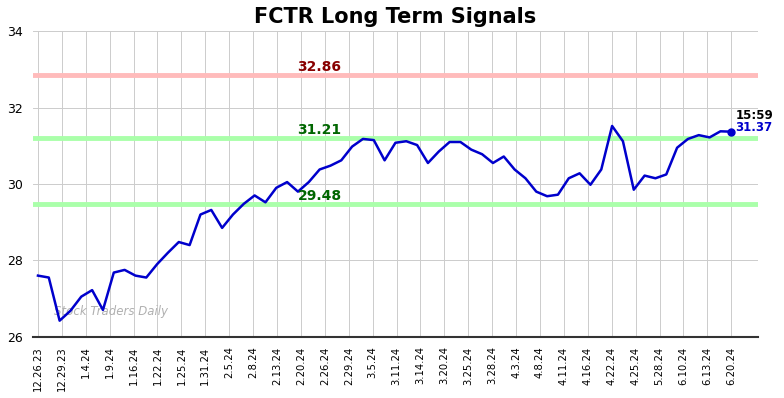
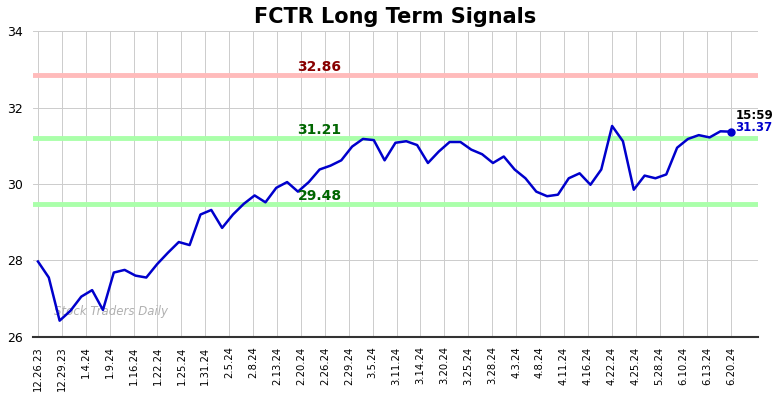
12.26.23: 27.60 -> 27.97
